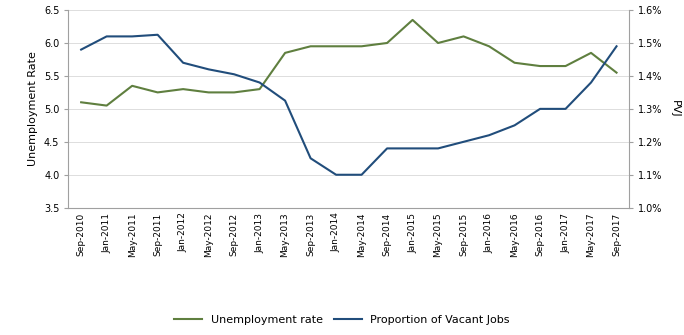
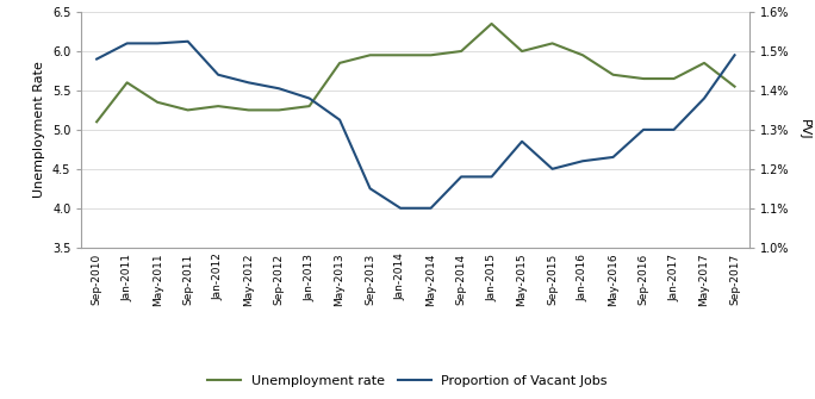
Unemployment rate/Jan-2011: 5.05 -> 5.60
Proportion of Vacant Jobs/May-2015: 1.180% -> 1.270%
Proportion of Vacant Jobs/May-2016: 1.250% -> 1.230%
